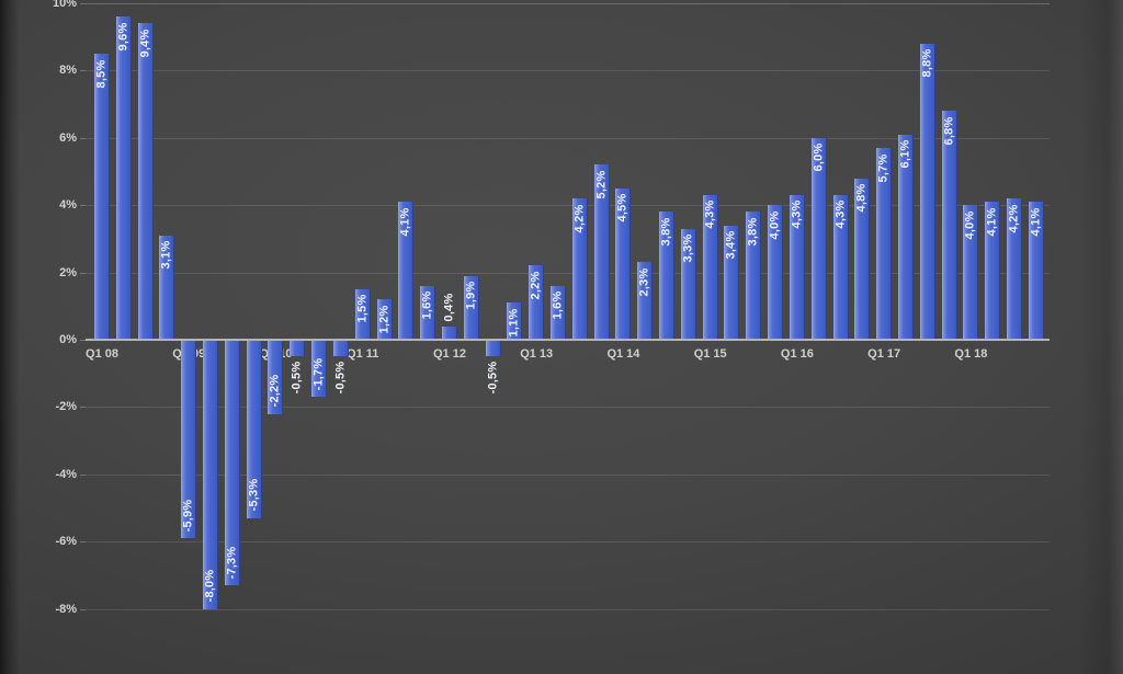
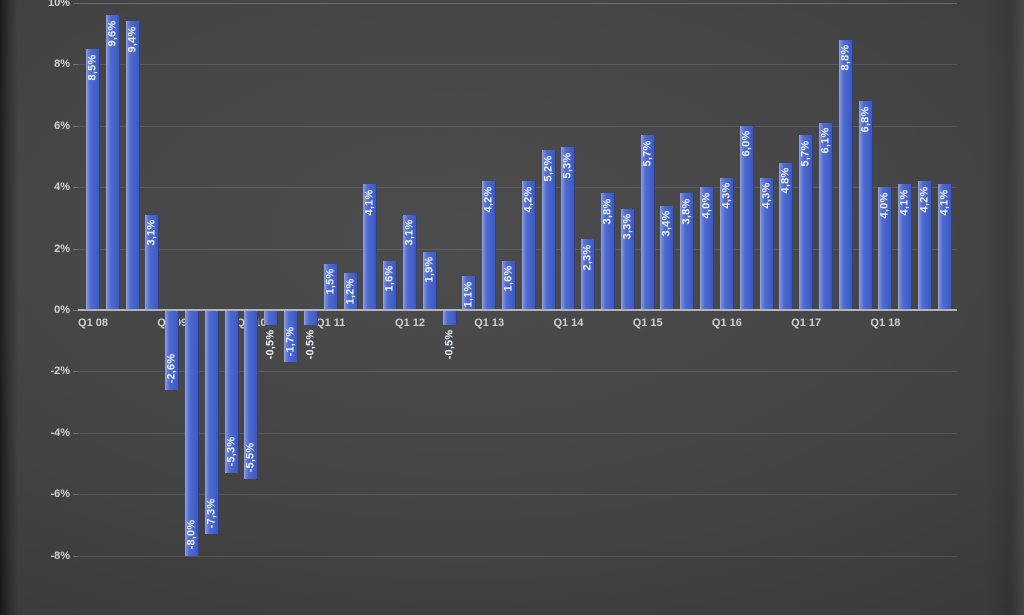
Q1 09: -5,9% -> -2,6%
Q1 10: -2,2% -> -5,5%
Q1 12: 0,4% -> 3,1%
Q1 13: 2,2% -> 4,2%
Q1 14: 4,5% -> 5,3%
Q1 15: 4,3% -> 5,7%
